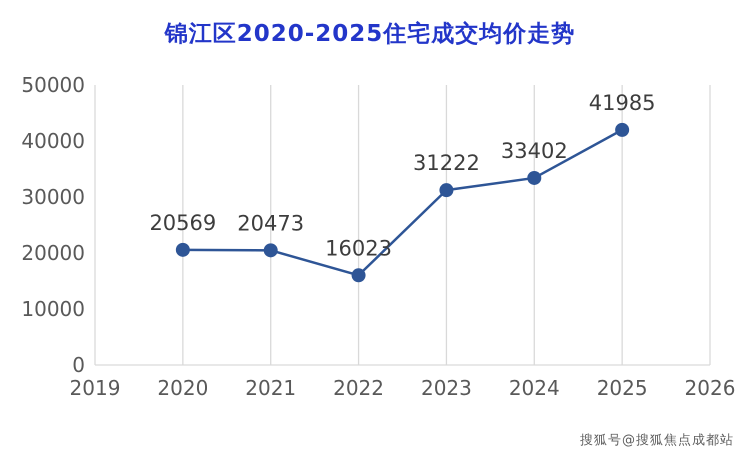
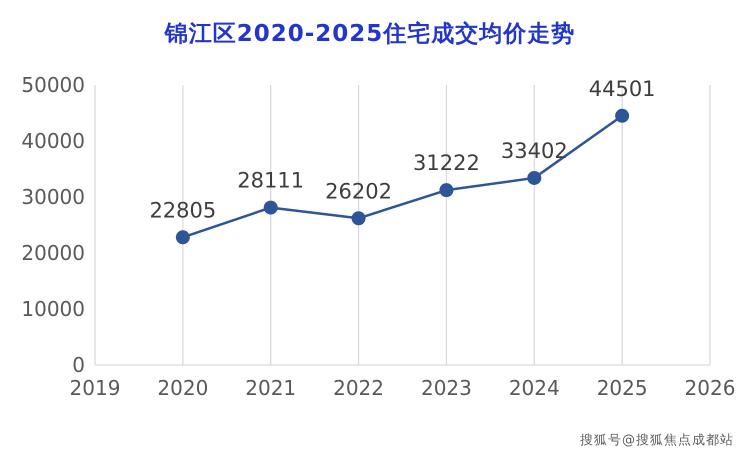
2020: 20569 -> 22805
2021: 20473 -> 28111
2022: 16023 -> 26202
2025: 41985 -> 44501
